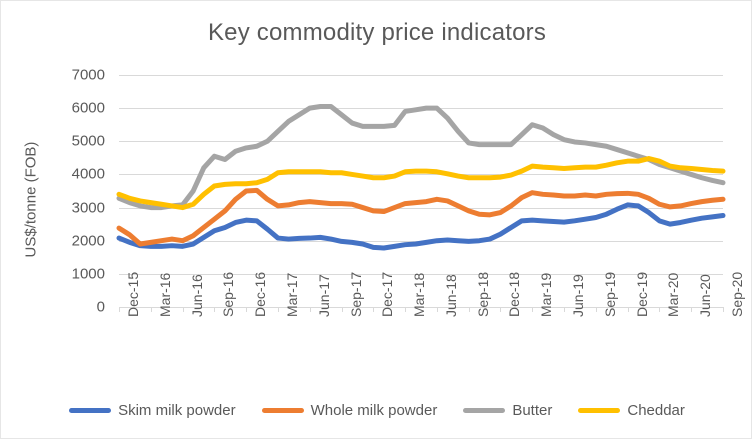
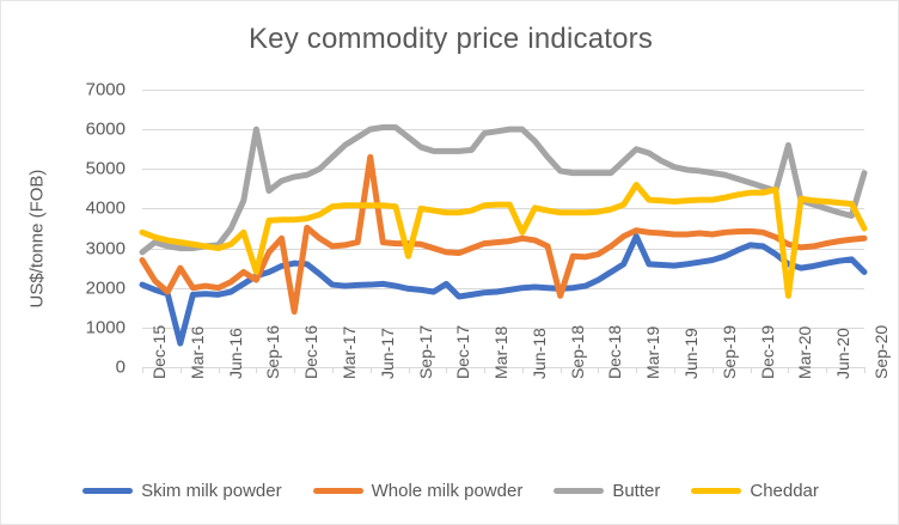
Whole milk powder/Dec-15: 2400 -> 2700
Butter/Dec-15: 3300 -> 2900
Skim milk powder/Mar-16: 1800 -> 600
Whole milk powder/Mar-16: 2000 -> 2500
Whole milk powder/Sep-16: 2600 -> 2200
Butter/Sep-16: 4600 -> 6000
Cheddar/Sep-16: 3600 -> 2400
Whole milk powder/Dec-16: 3500 -> 1400
Whole milk powder/Jun-17: 3200 -> 5300
Cheddar/Sep-17: 4000 -> 2800
Skim milk powder/Dec-17: 1800 -> 2100
Cheddar/Jun-18: 4100 -> 3400
Whole milk powder/Sep-18: 2900 -> 1800
Skim milk powder/Mar-19: 2600 -> 3300
Cheddar/Mar-19: 4200 -> 4600
Butter/Mar-20: 4300 -> 5600
Cheddar/Mar-20: 4400 -> 1800
Skim milk powder/Sep-20: 2800 -> 2400
Butter/Sep-20: 3800 -> 4900
Cheddar/Sep-20: 4100 -> 3500
